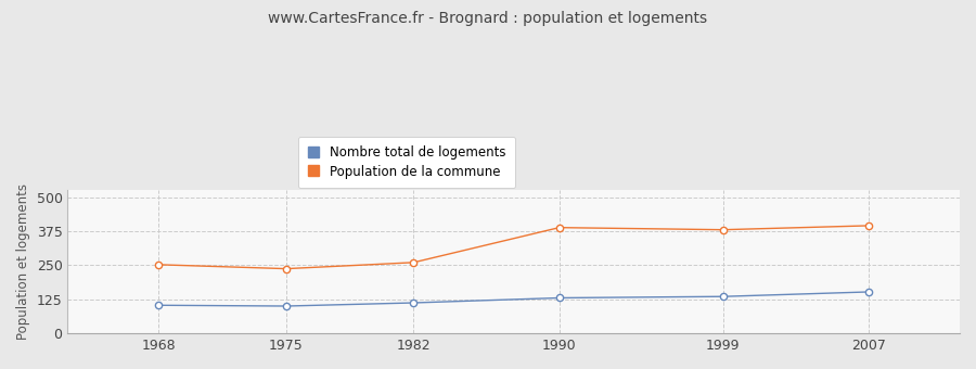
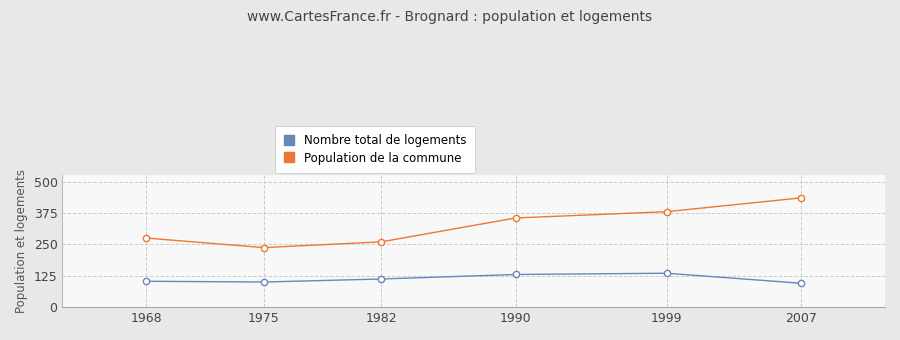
Population de la commune/1968: 252 -> 275
Population de la commune/1990: 388 -> 355
Nombre total de logements/2007: 152 -> 95
Population de la commune/2007: 395 -> 435
